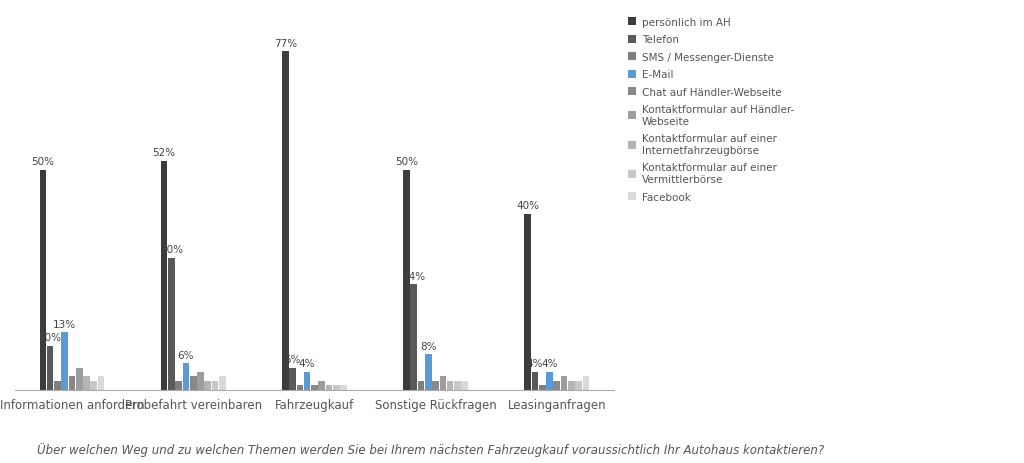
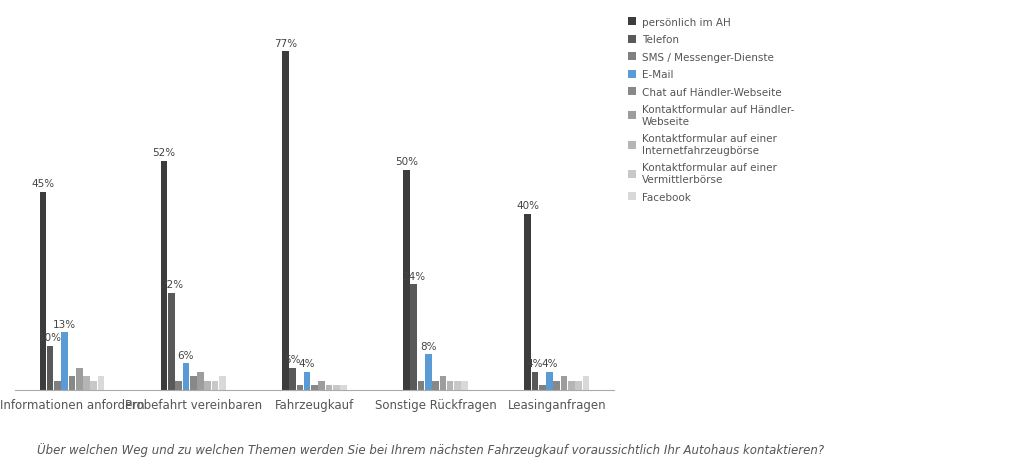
persönlich im AH/Informationen anfordern: 50% -> 45%
Telefon/Probefahrt vereinbaren: 30% -> 22%
